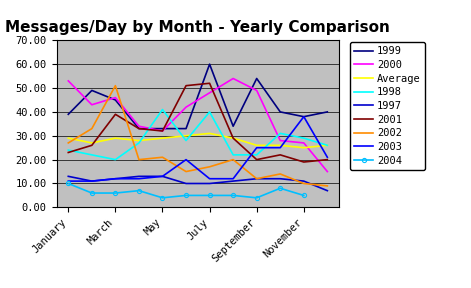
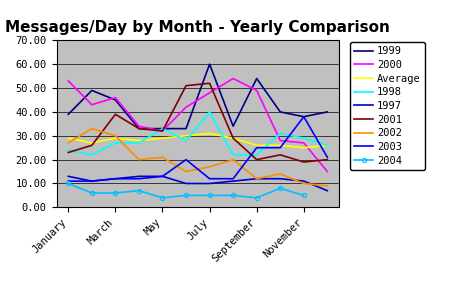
1998/March: 20 -> 27
2002/March: 51 -> 30
1998/May: 41 -> 33
